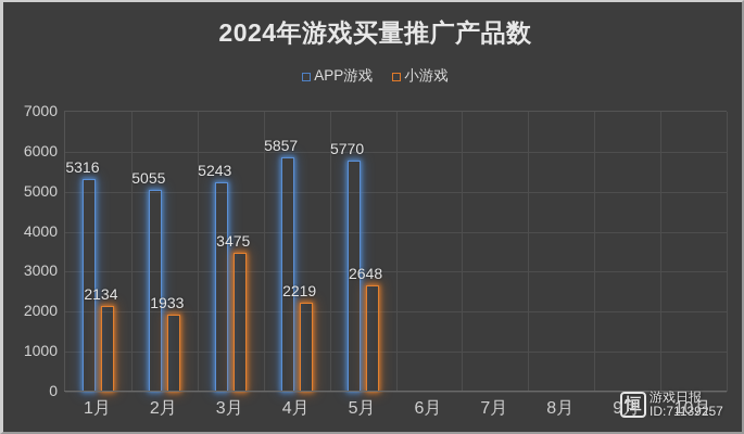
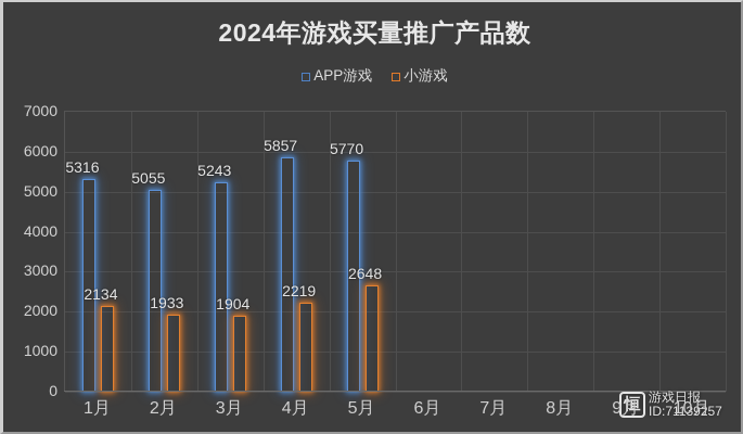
小游戏/3月: 3475 -> 1904
